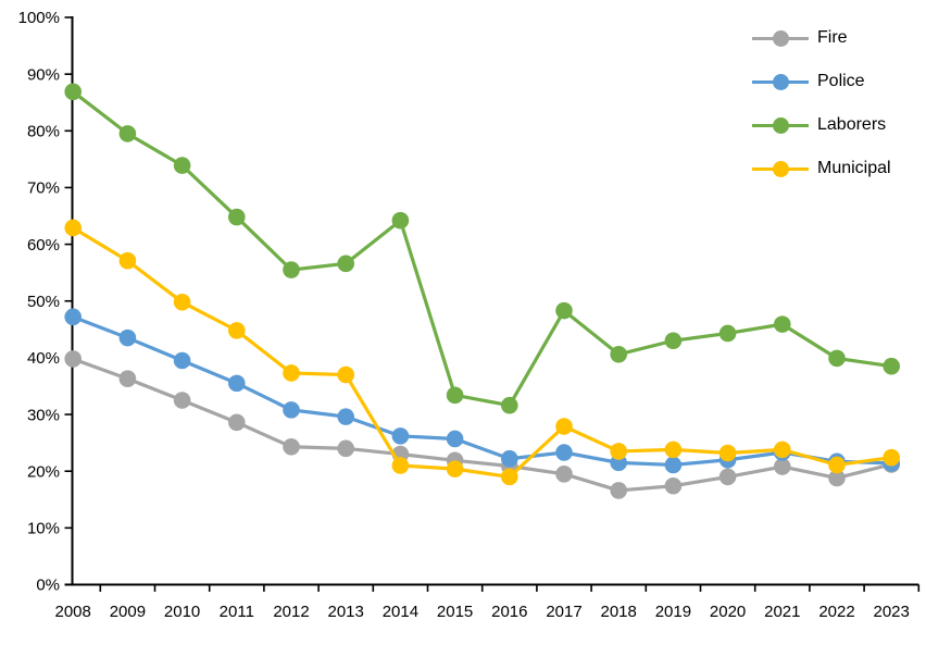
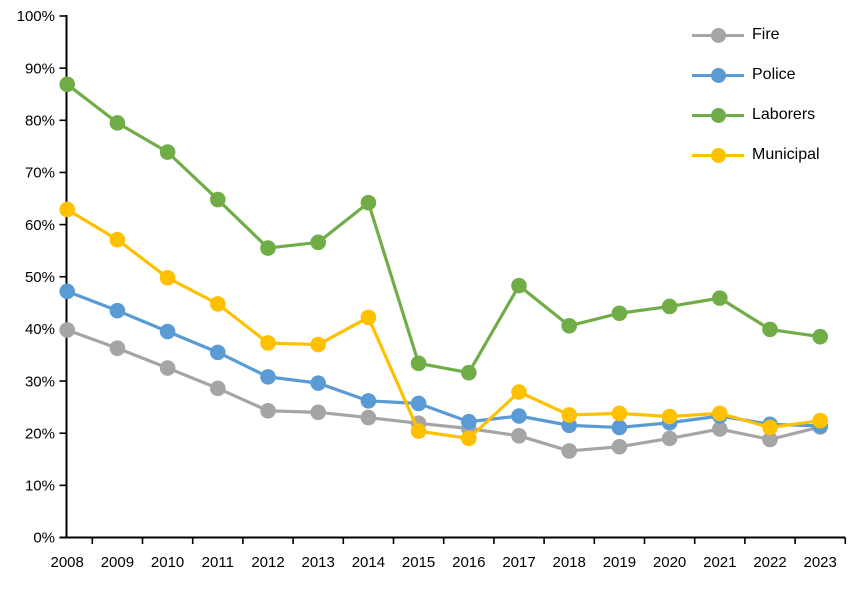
Municipal/2014: 21% -> 42%
